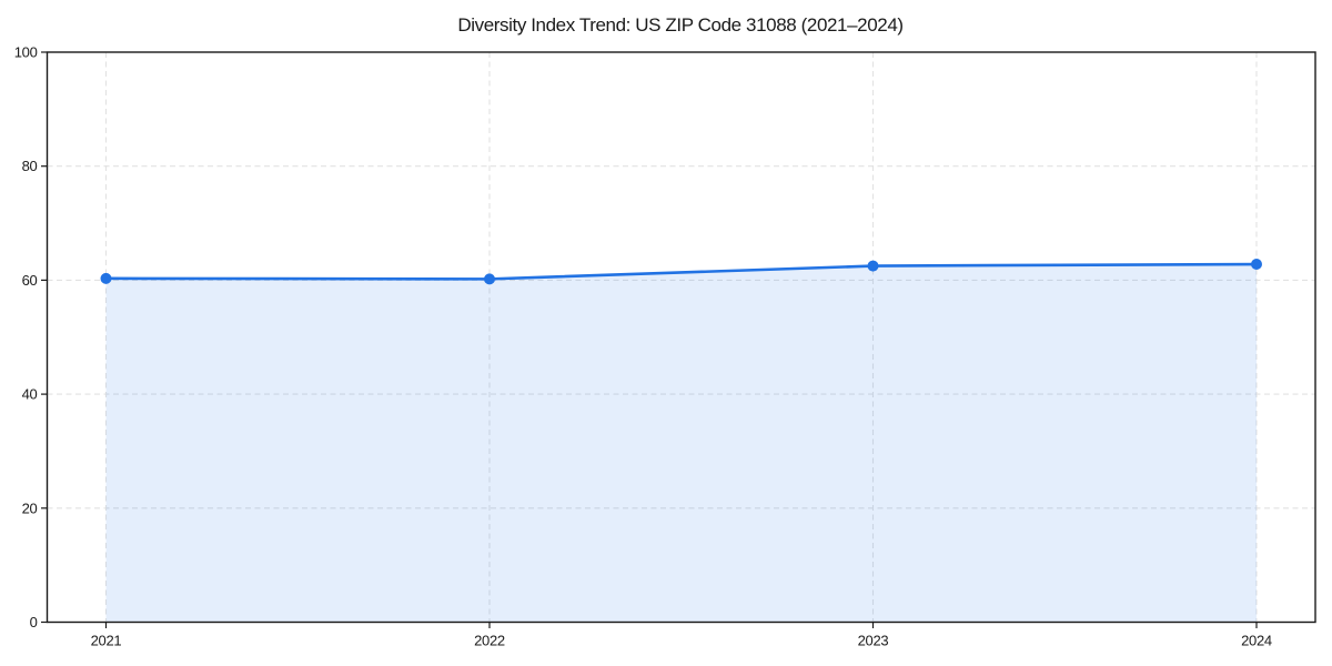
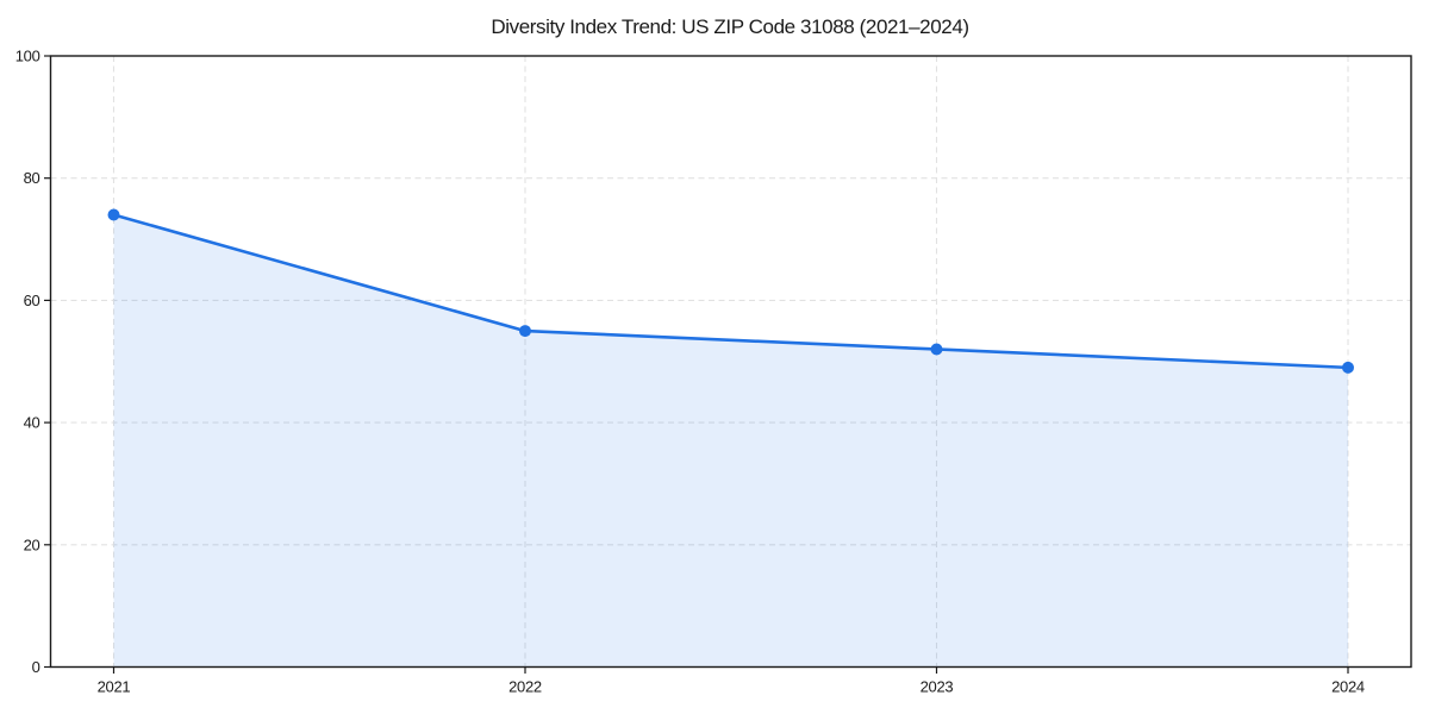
2021: 60 -> 74
2022: 60 -> 55
2023: 62 -> 52
2024: 63 -> 49
